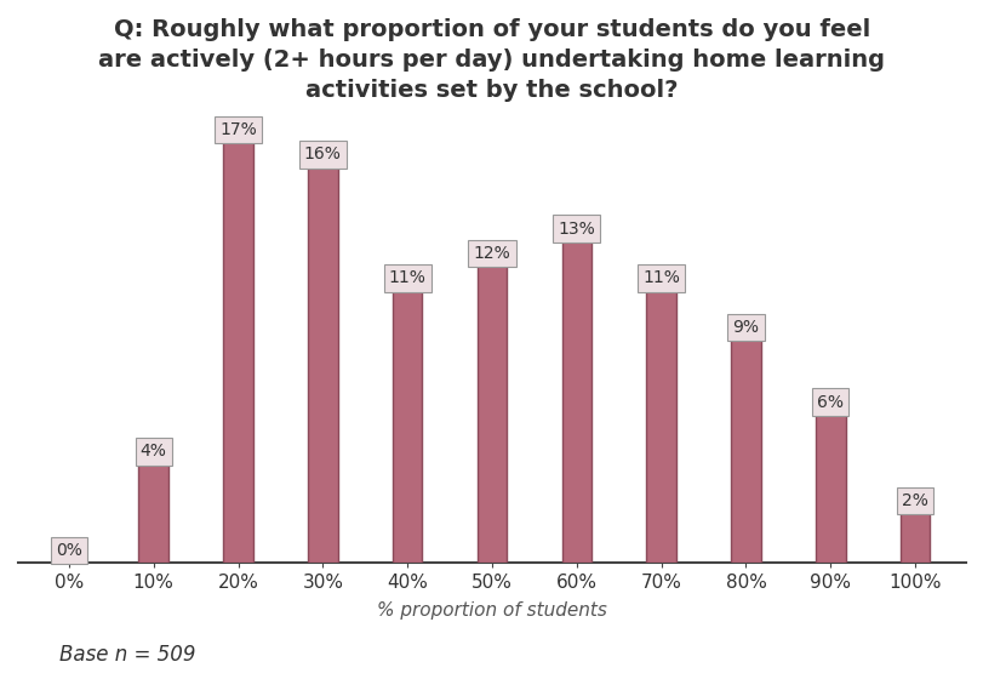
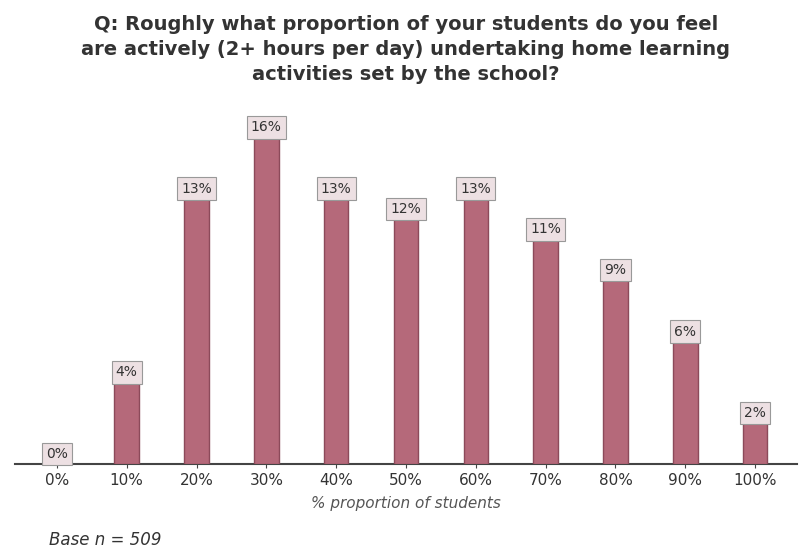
20%: 17% -> 13%
40%: 11% -> 13%
